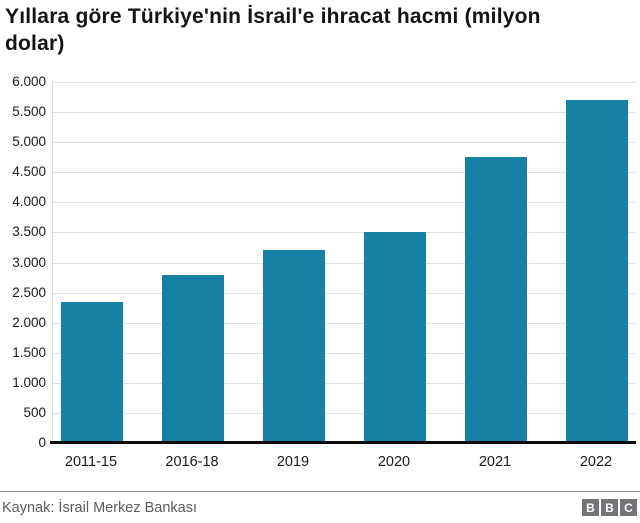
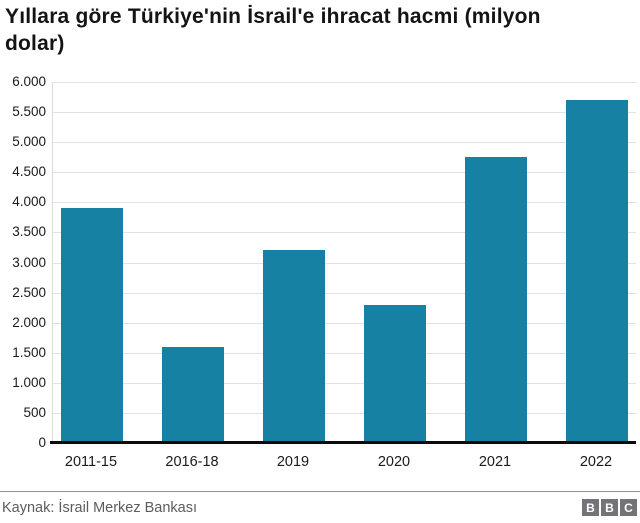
2011-15: 2400 -> 3900
2016-18: 2800 -> 1600
2020: 3500 -> 2300
